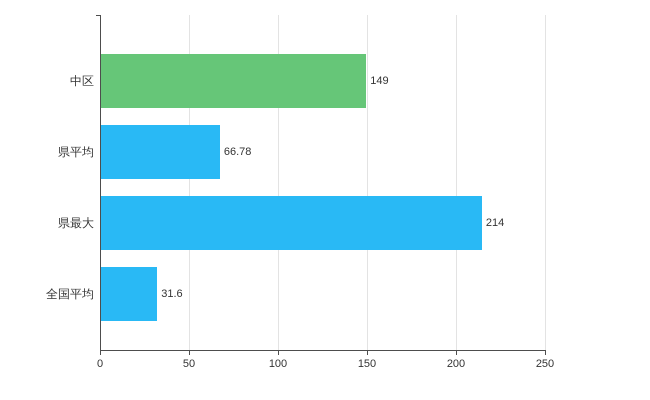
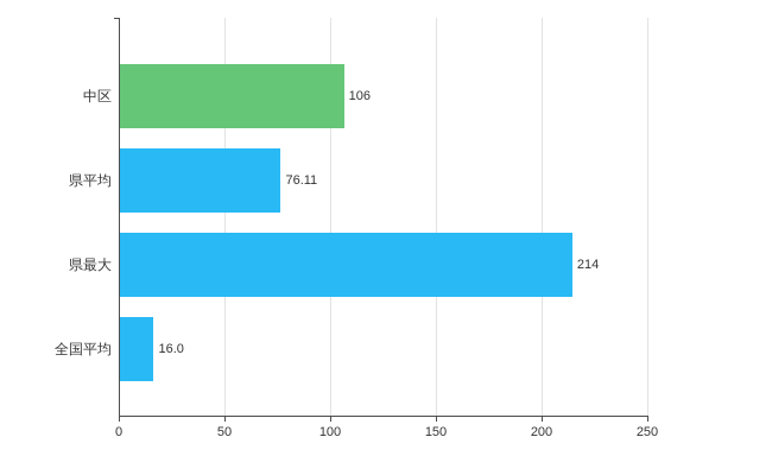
中区: 149 -> 106
県平均: 66.78 -> 76.11
全国平均: 31.6 -> 16.0
